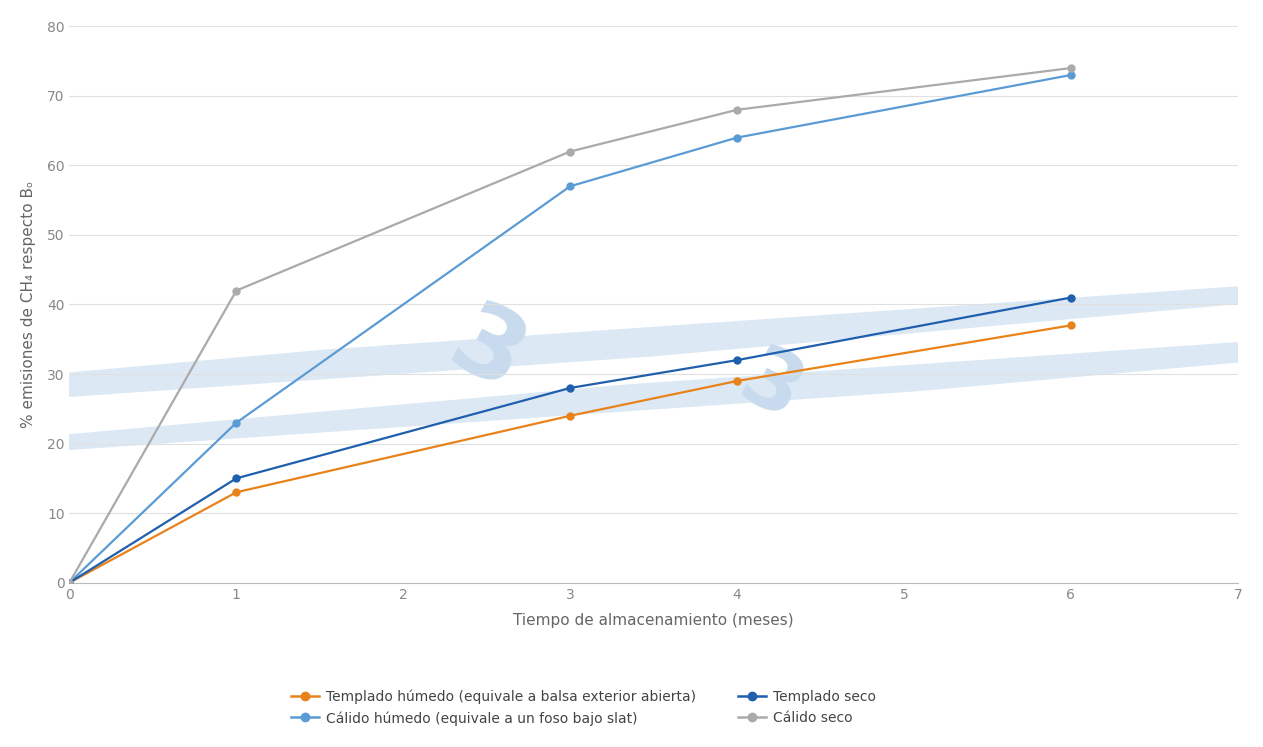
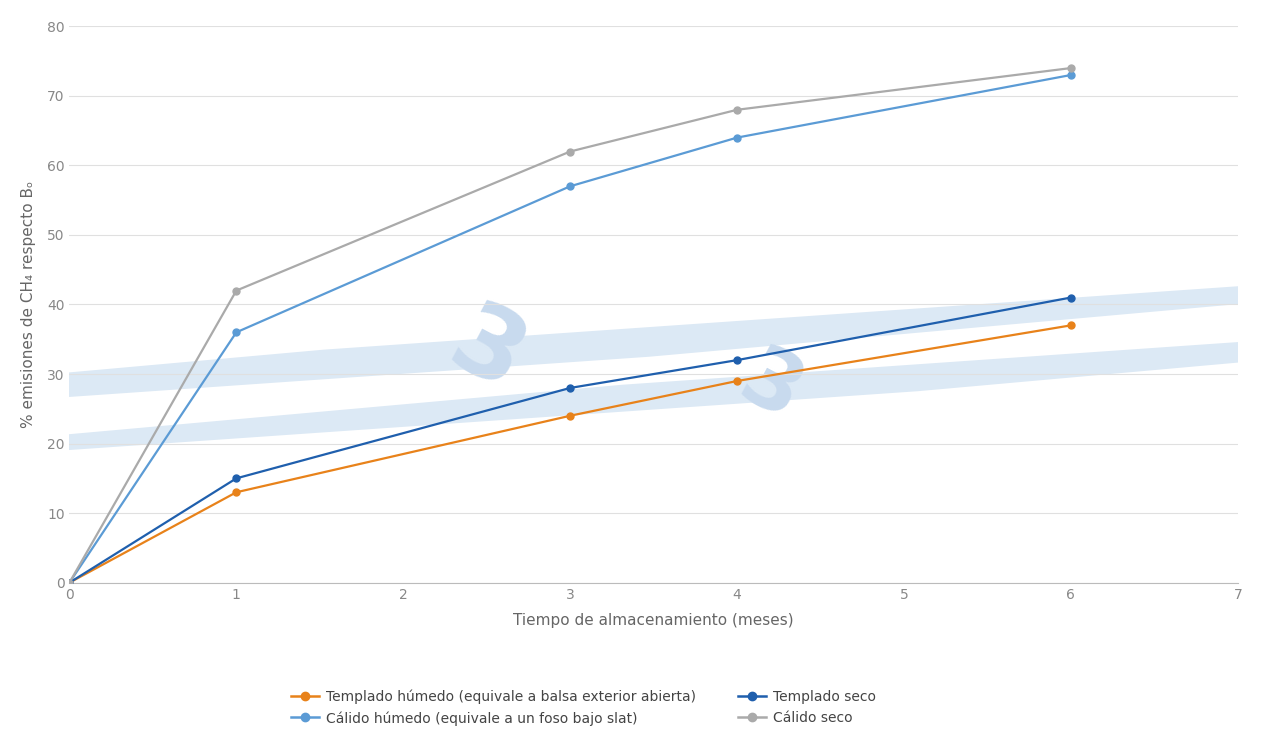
Cálido húmedo (equivale a un foso bajo slat)/1: 23 -> 36
